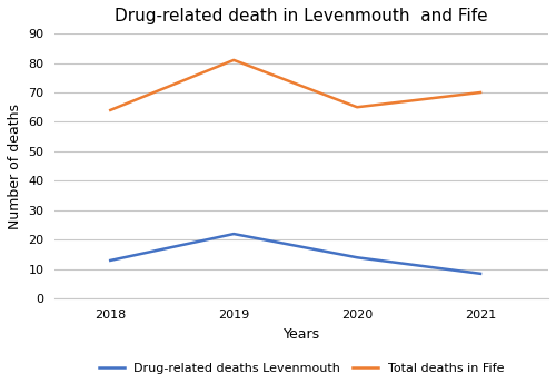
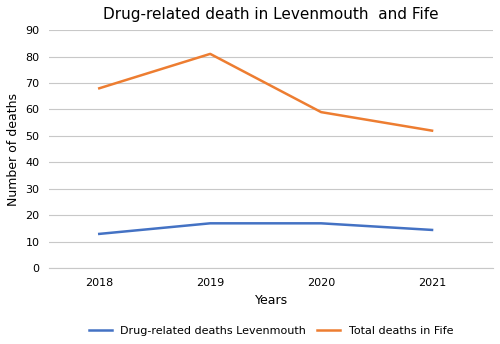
Total deaths in Fife/2018: 64 -> 68
Drug-related deaths Levenmouth/2019: 22.0 -> 17.0
Drug-related deaths Levenmouth/2020: 14.0 -> 17.0
Total deaths in Fife/2020: 65 -> 59
Drug-related deaths Levenmouth/2021: 8.5 -> 14.5
Total deaths in Fife/2021: 70 -> 52
